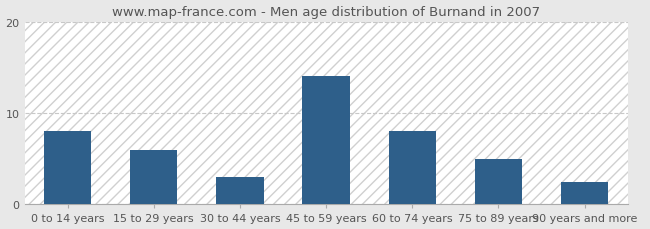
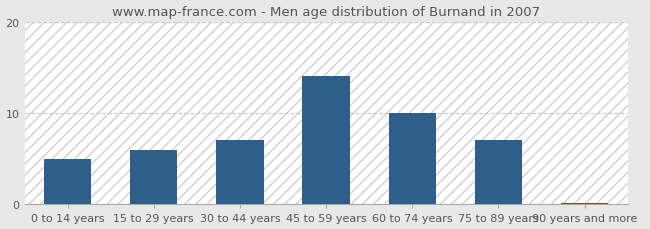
0 to 14 years: 8.0 -> 5.0
30 to 44 years: 3.0 -> 7.0
60 to 74 years: 8.0 -> 10.0
75 to 89 years: 5.0 -> 7.0
90 years and more: 2.4 -> 0.2
